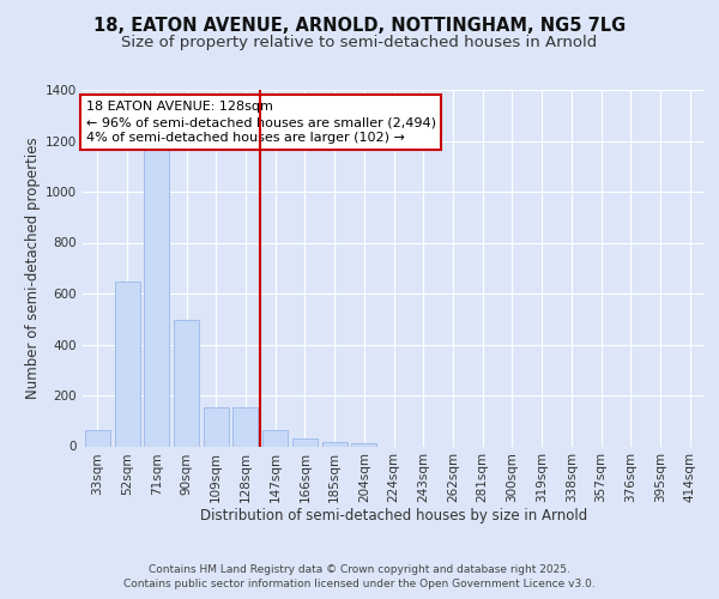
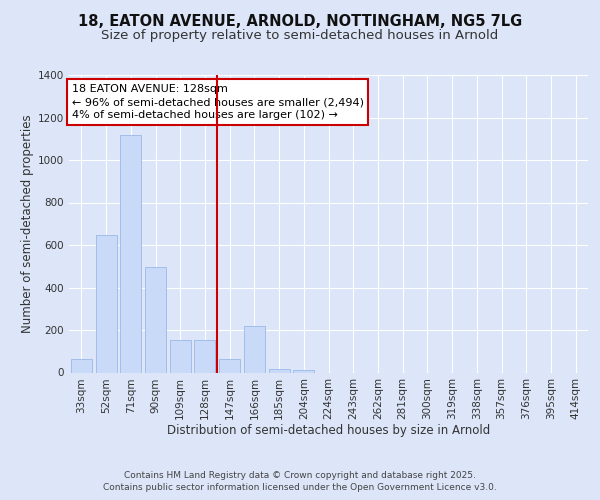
71sqm: 1165 -> 1120
166sqm: 30 -> 220
